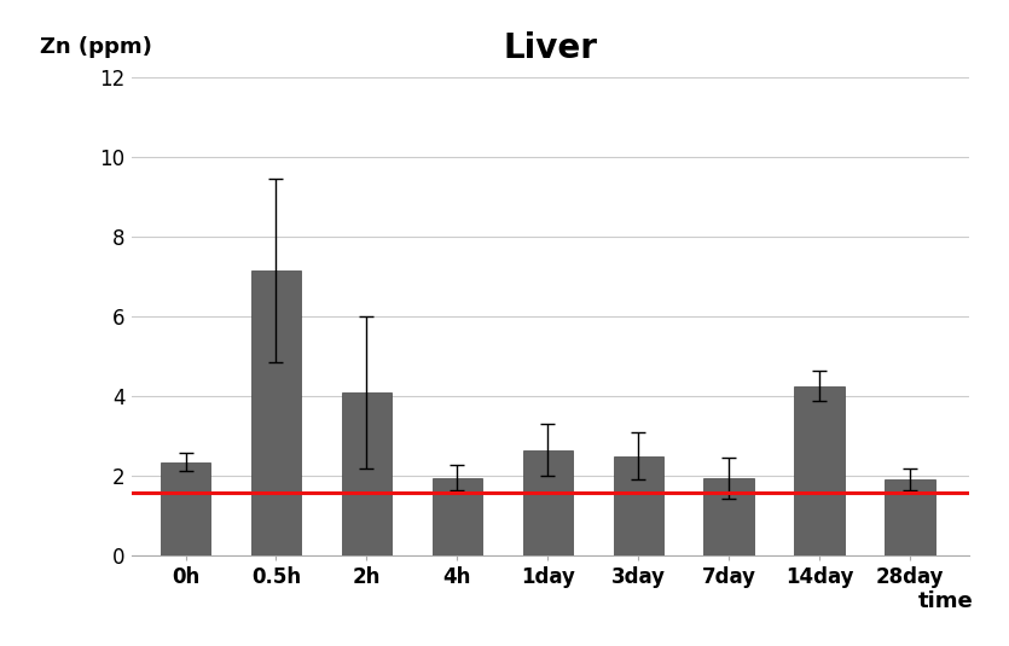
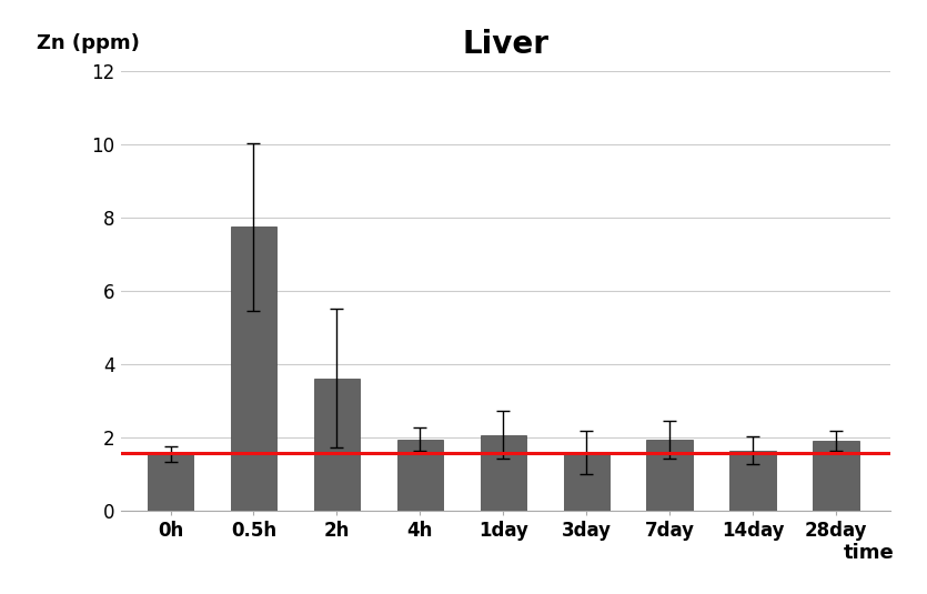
0h: 2.35 -> 1.55
0.5h: 7.15 -> 7.75
2h: 4.10 -> 3.62
1day: 2.65 -> 2.07
3day: 2.50 -> 1.60
14day: 4.25 -> 1.65
